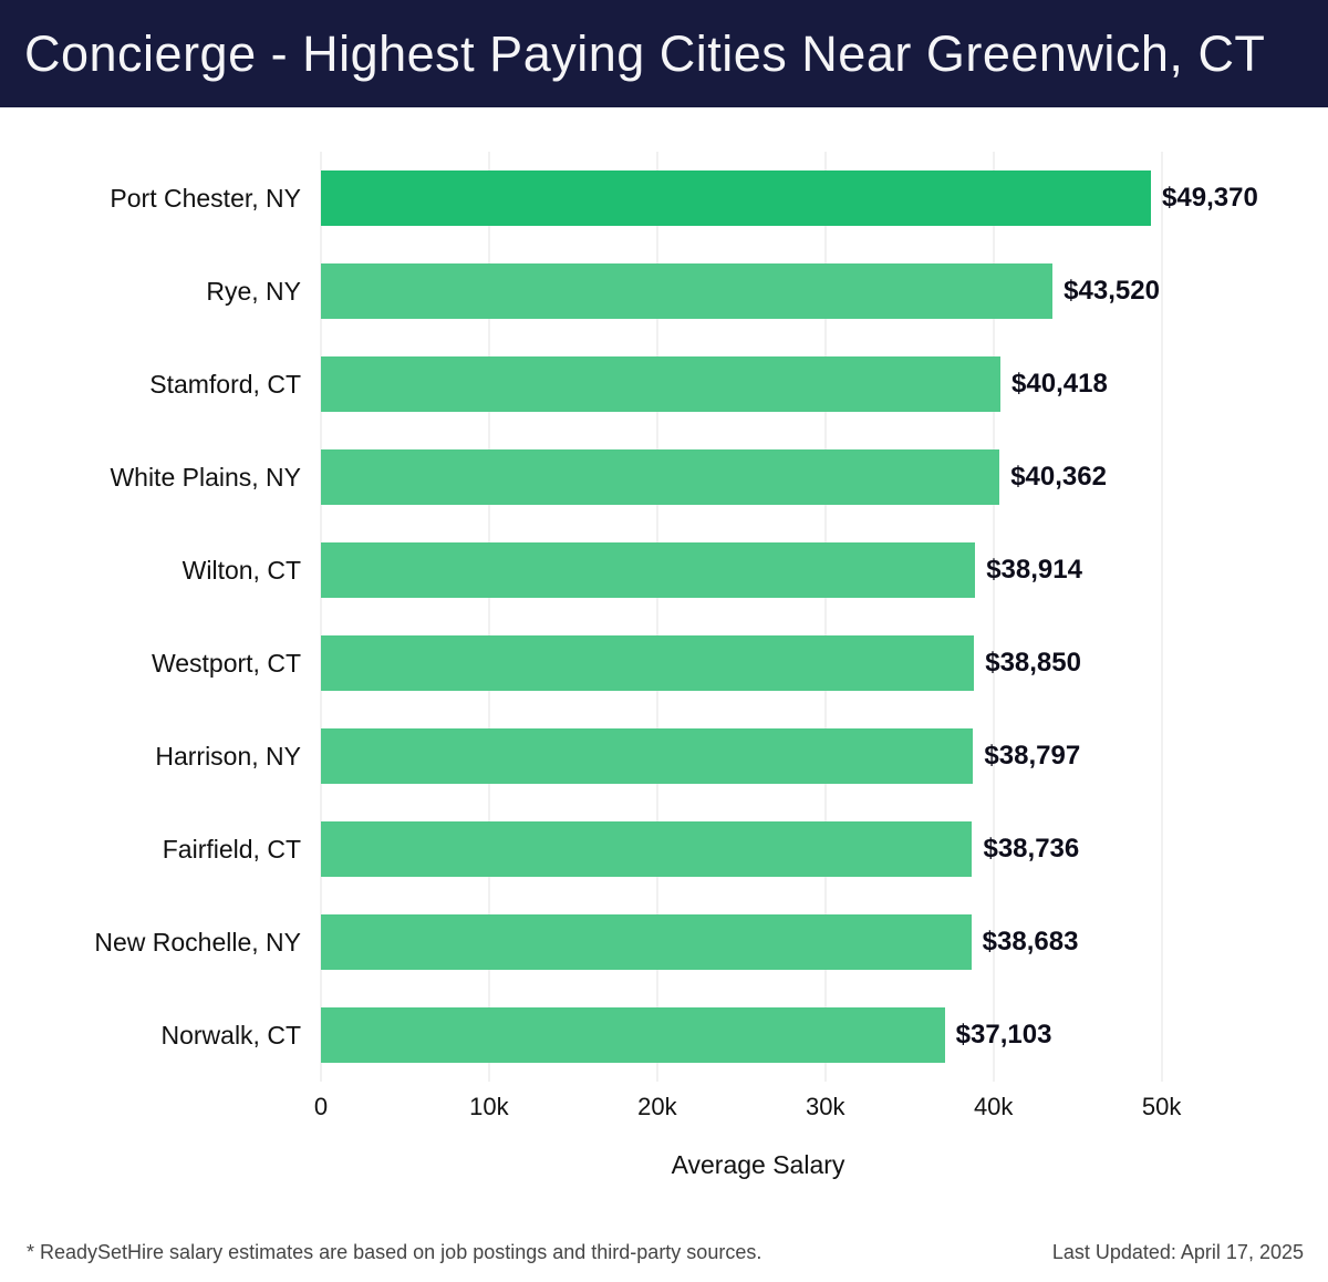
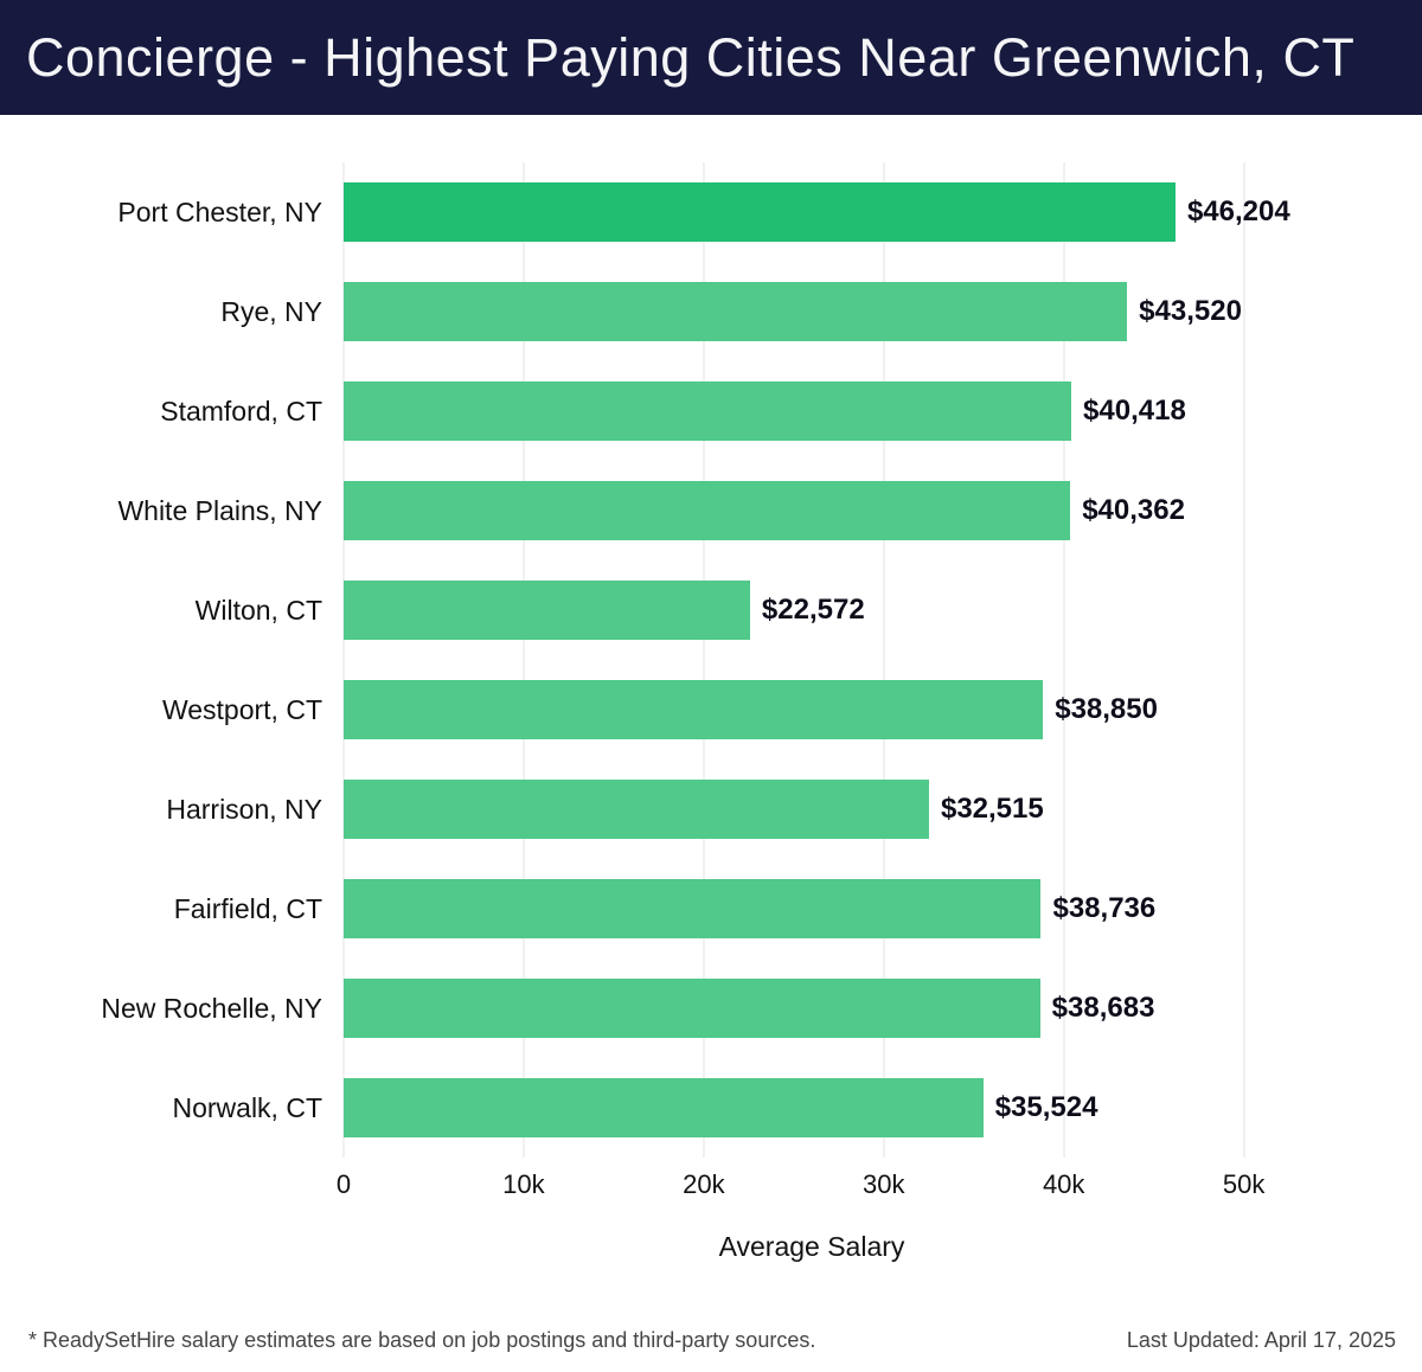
Port Chester, NY: $49,370 -> $46,204
Wilton, CT: $38,914 -> $22,572
Harrison, NY: $38,797 -> $32,515
Norwalk, CT: $37,103 -> $35,524
